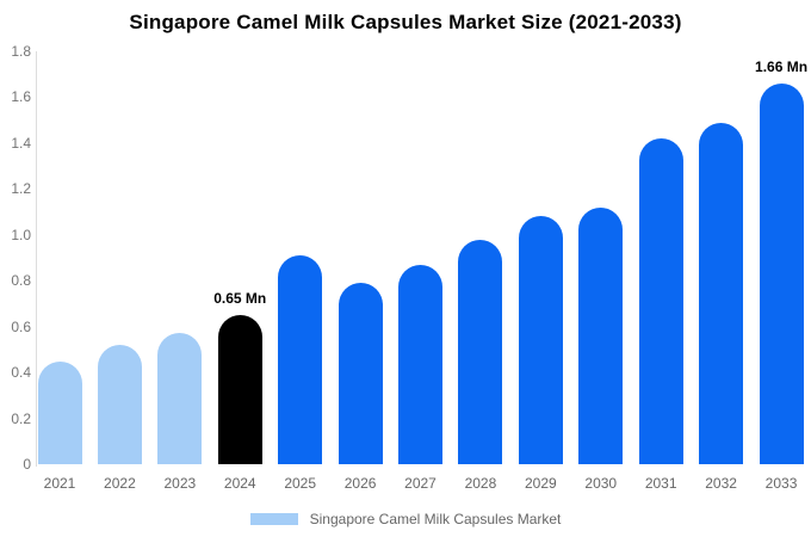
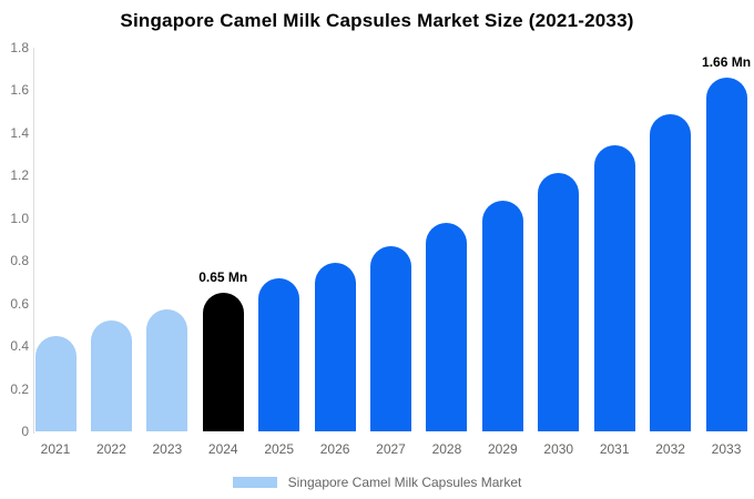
2025: 0.91 -> 0.72
2030: 1.12 -> 1.21
2031: 1.42 -> 1.34
